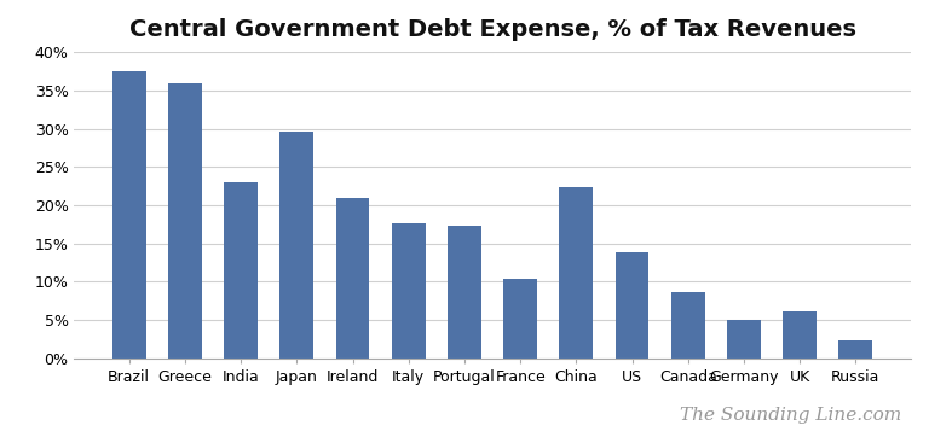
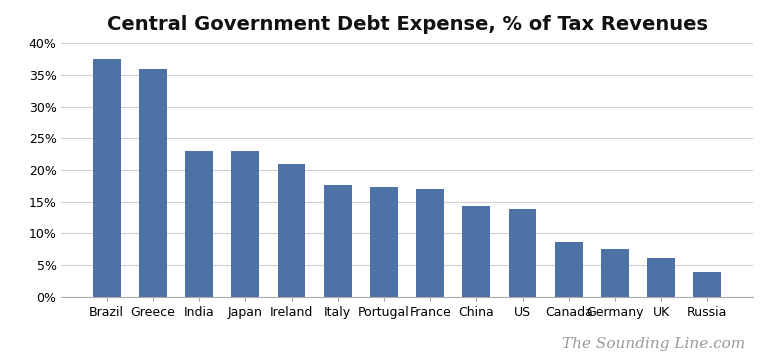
Japan: 29.6% -> 23.0%
France: 10.4% -> 17.0%
China: 22.4% -> 14.3%
Germany: 5.0% -> 7.6%
Russia: 2.4% -> 4.0%
